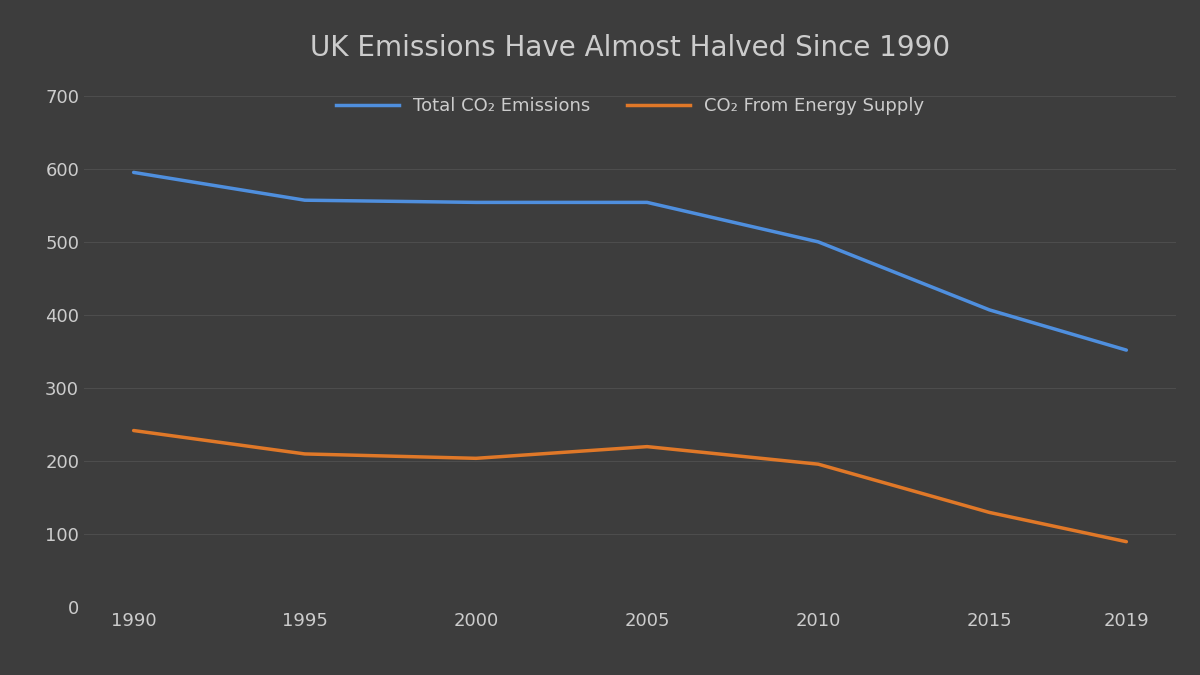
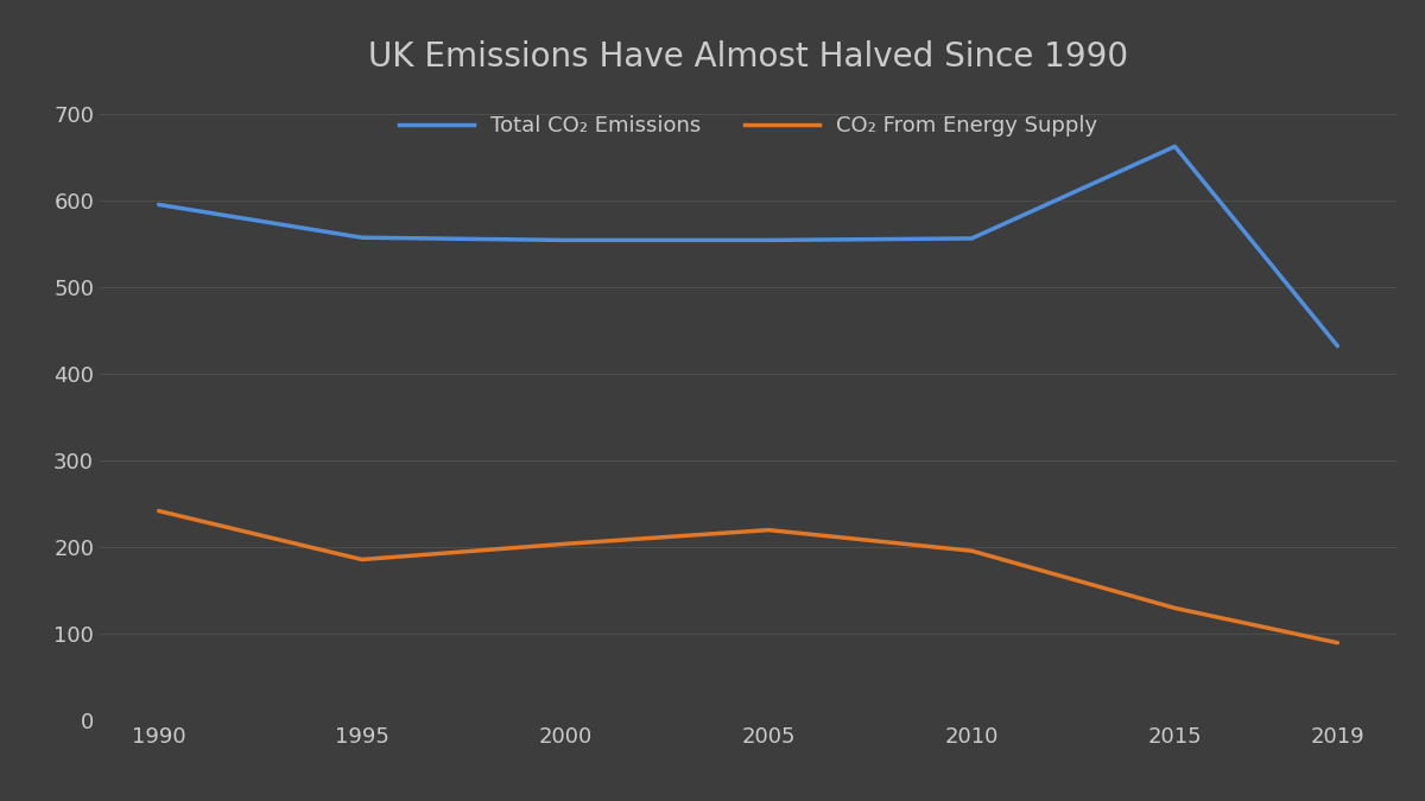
CO₂ From Energy Supply/1995: 210 -> 186
Total CO₂ Emissions/2010: 500 -> 556
Total CO₂ Emissions/2015: 407 -> 662
Total CO₂ Emissions/2019: 352 -> 432
